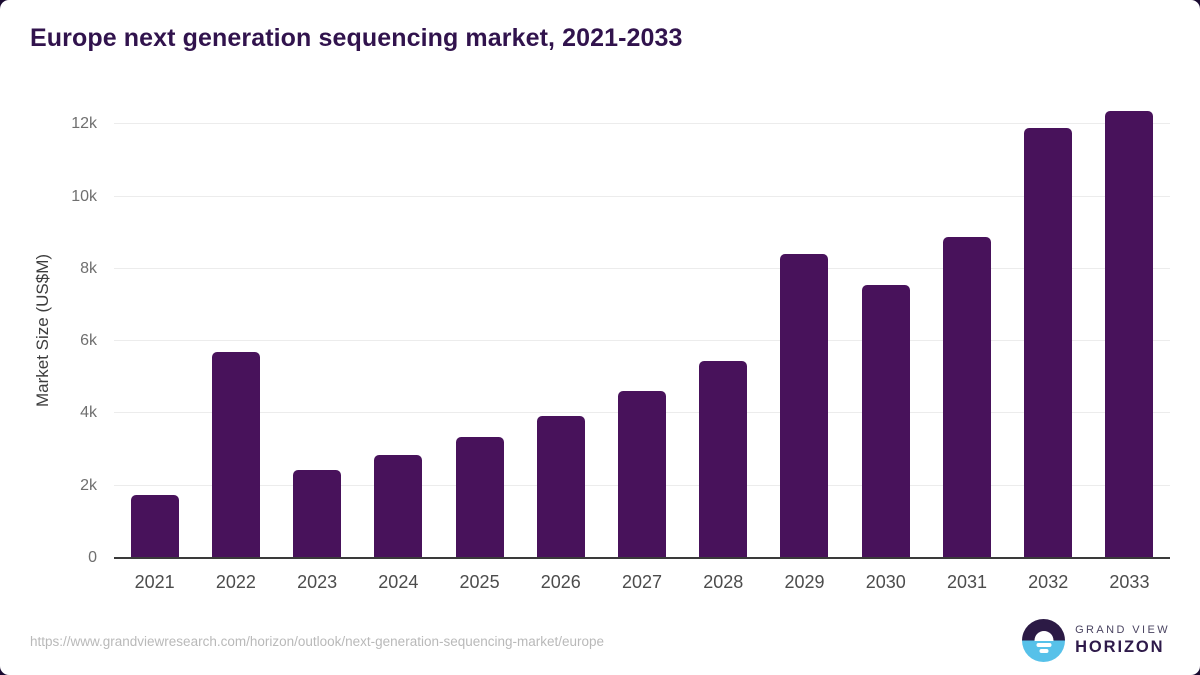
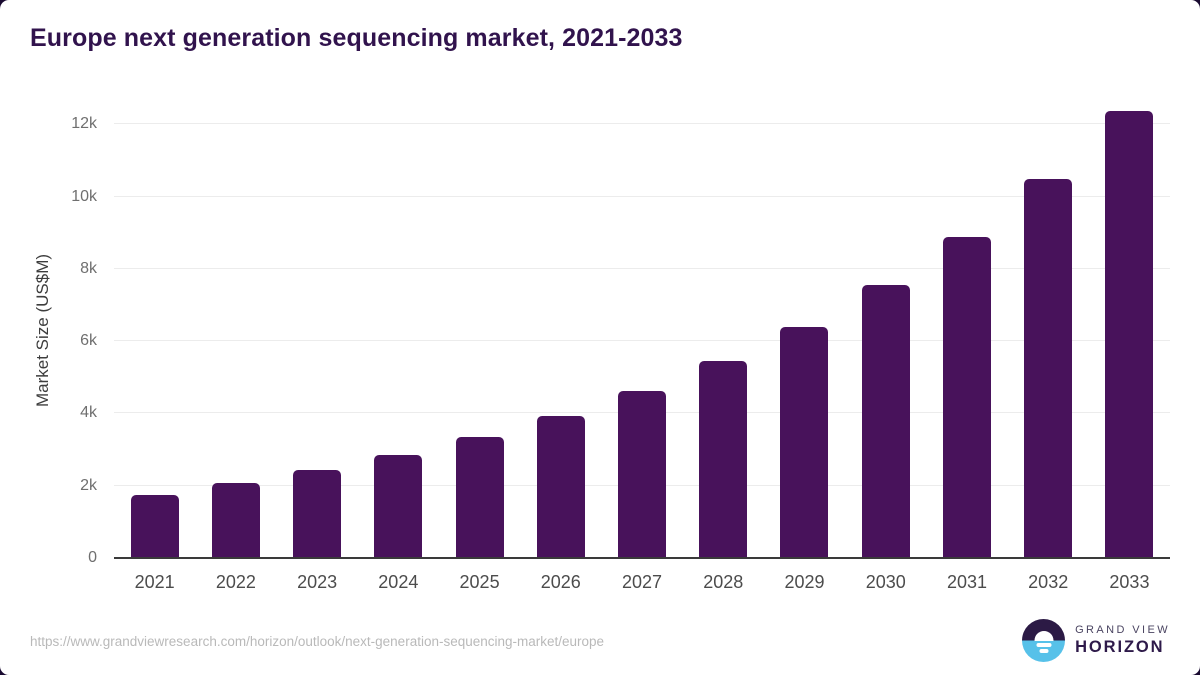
2022: 5.7k -> 2.1k
2029: 8.4k -> 6.4k
2032: 11.9k -> 10.5k
